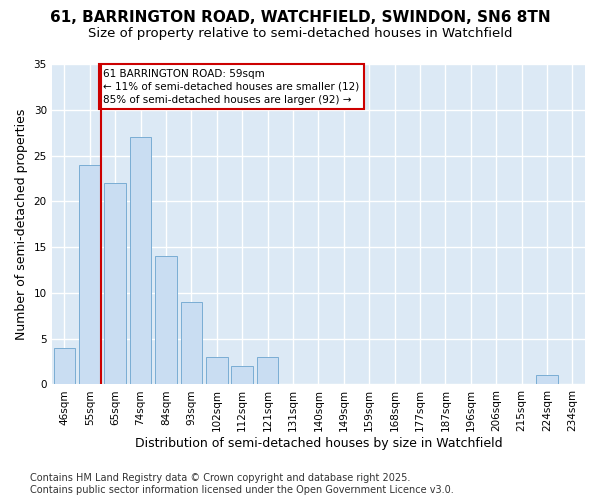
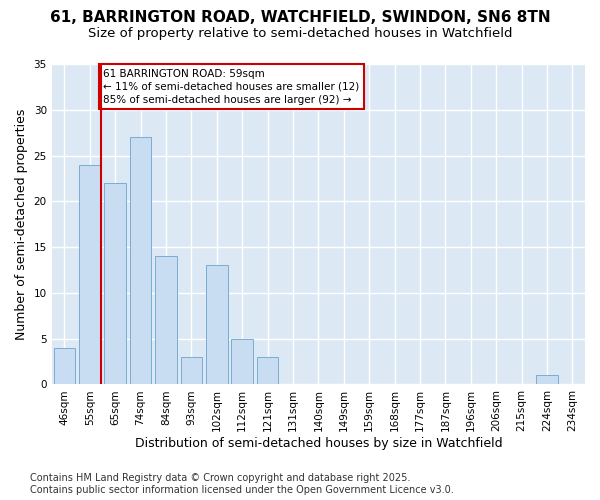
93sqm: 9 -> 3
102sqm: 3 -> 13
112sqm: 2 -> 5
